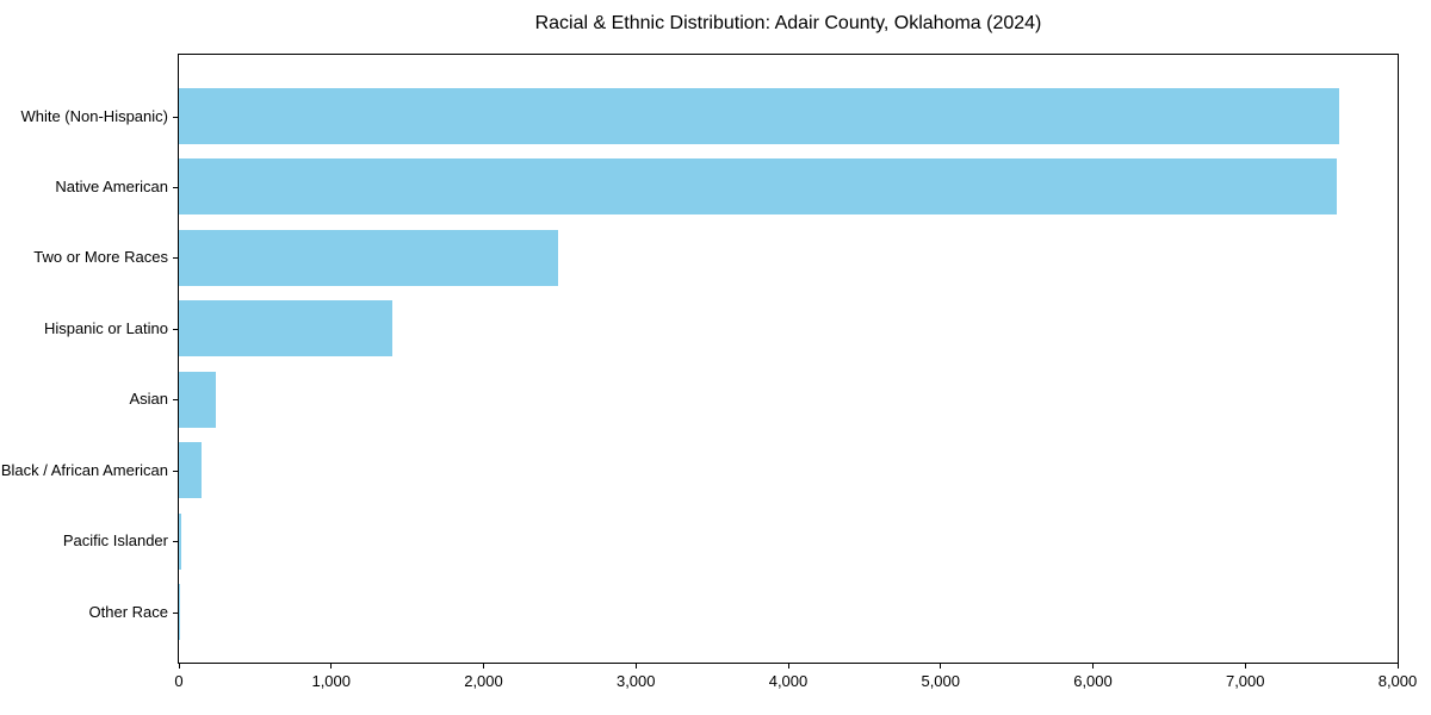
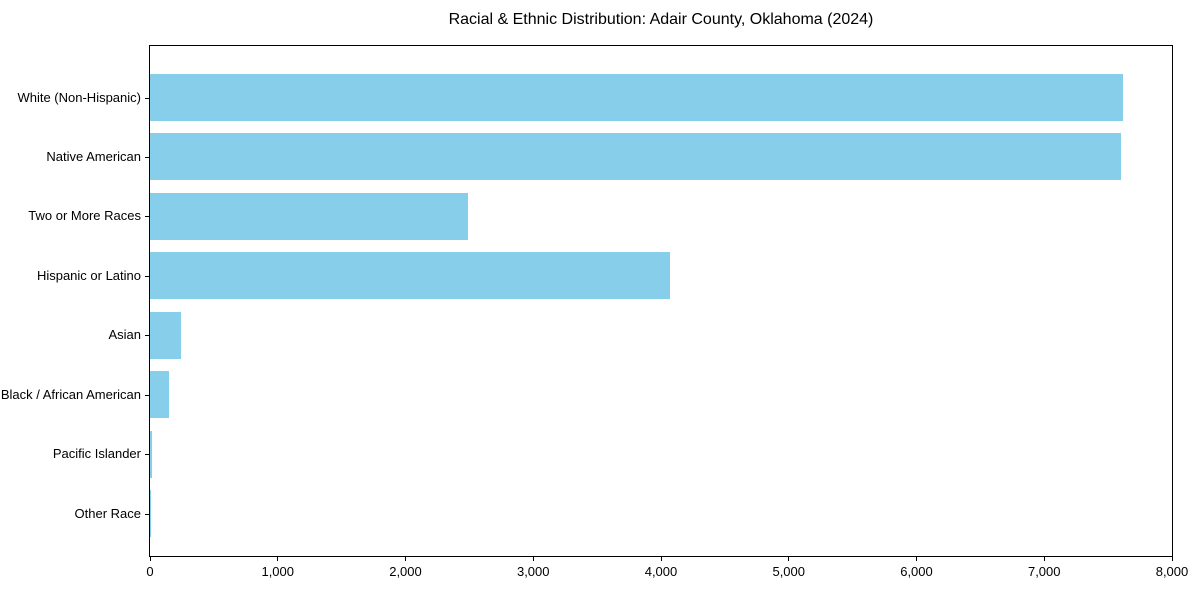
Hispanic or Latino: 1400 -> 4070
